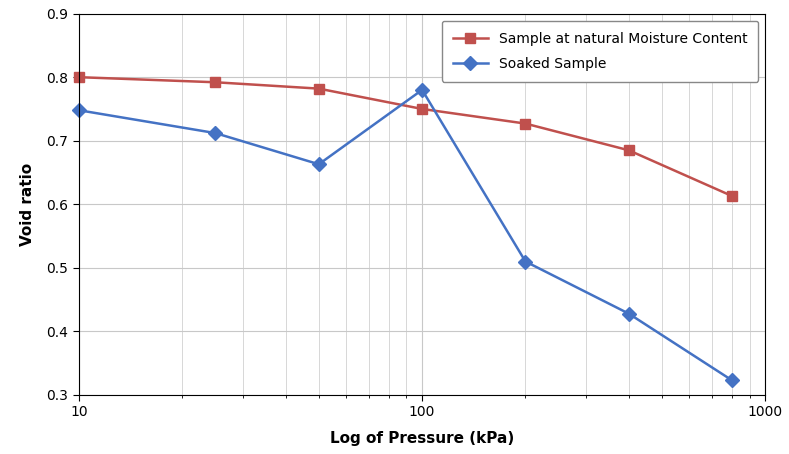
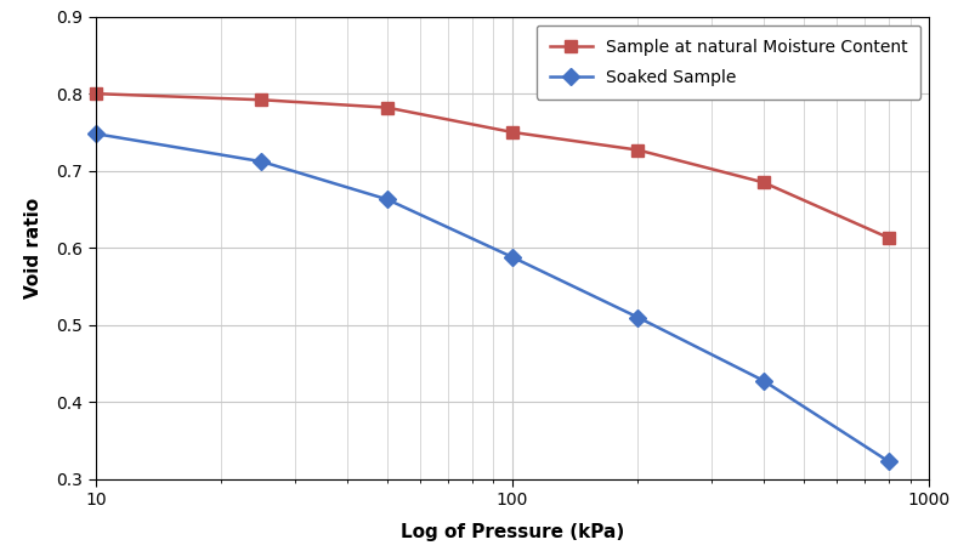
Soaked Sample/100: 0.780 -> 0.588
